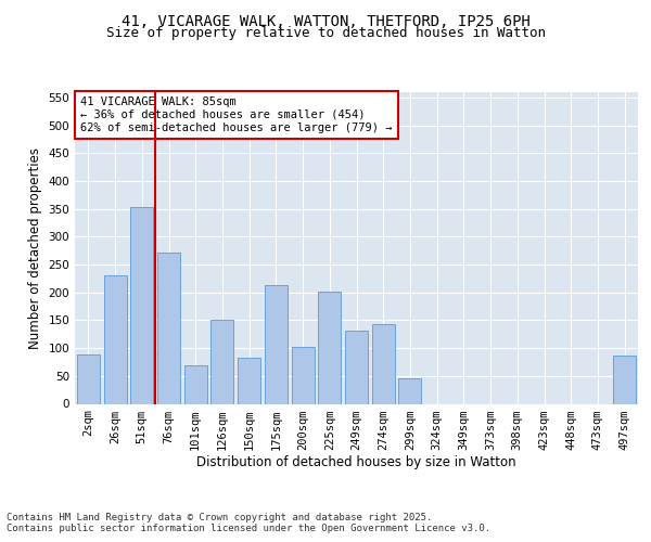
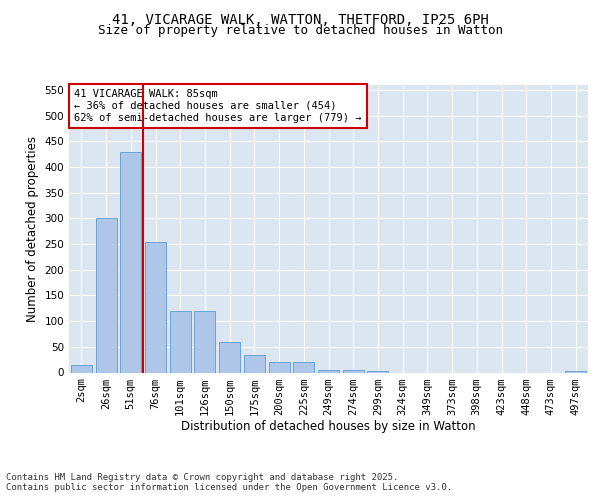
2sqm: 88 -> 15
26sqm: 230 -> 300
51sqm: 354 -> 430
76sqm: 272 -> 255
101sqm: 70 -> 120
126sqm: 150 -> 120
150sqm: 82 -> 60
175sqm: 214 -> 35
200sqm: 102 -> 20
225sqm: 202 -> 20
249sqm: 132 -> 5
274sqm: 144 -> 5
299sqm: 46 -> 3
497sqm: 86 -> 2
